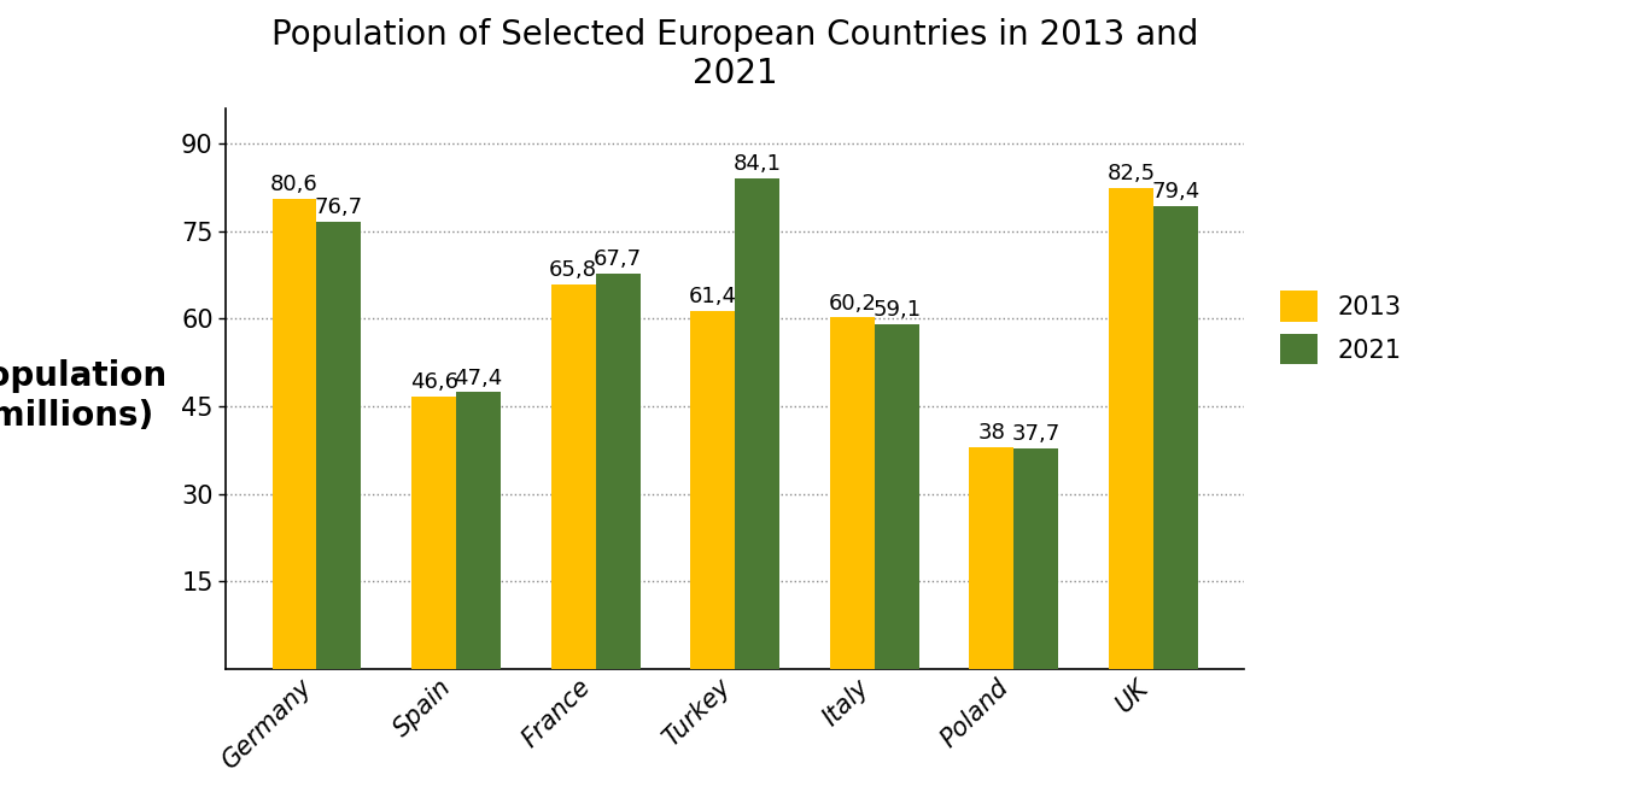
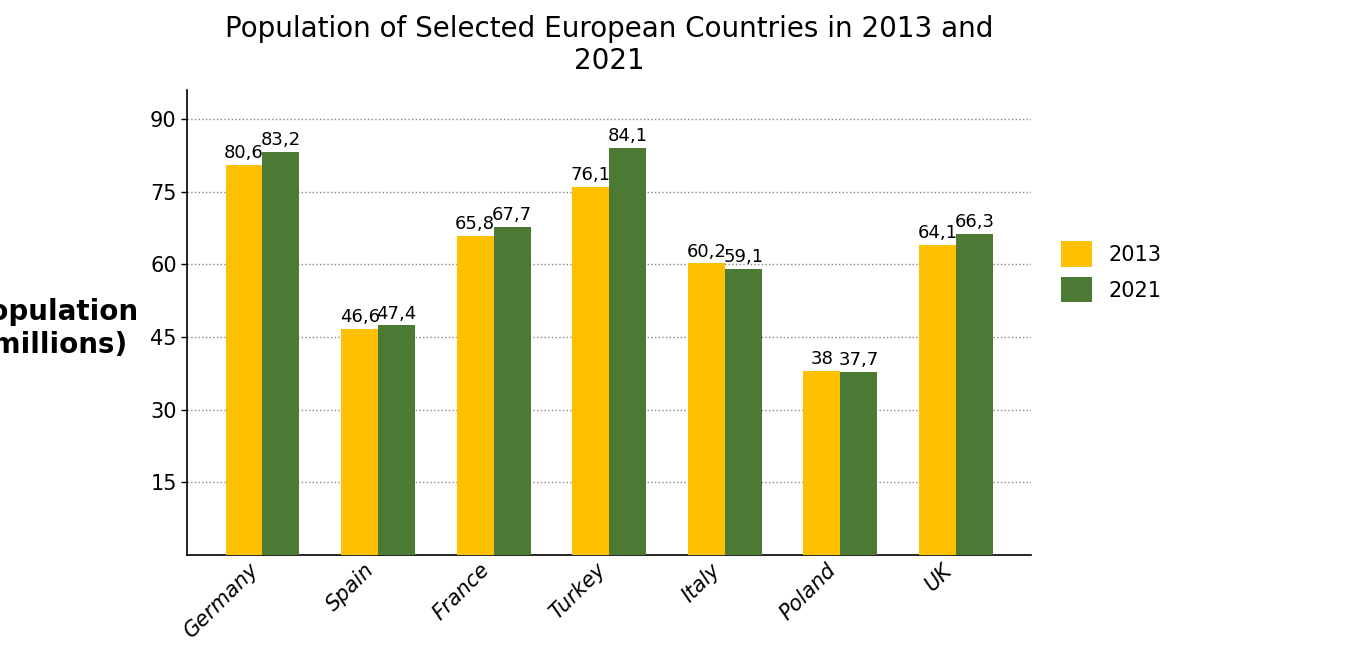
2021/Germany: 76,7 -> 83,2
2013/Turkey: 61,4 -> 76,1
2013/UK: 82,5 -> 64,1
2021/UK: 79,4 -> 66,3
